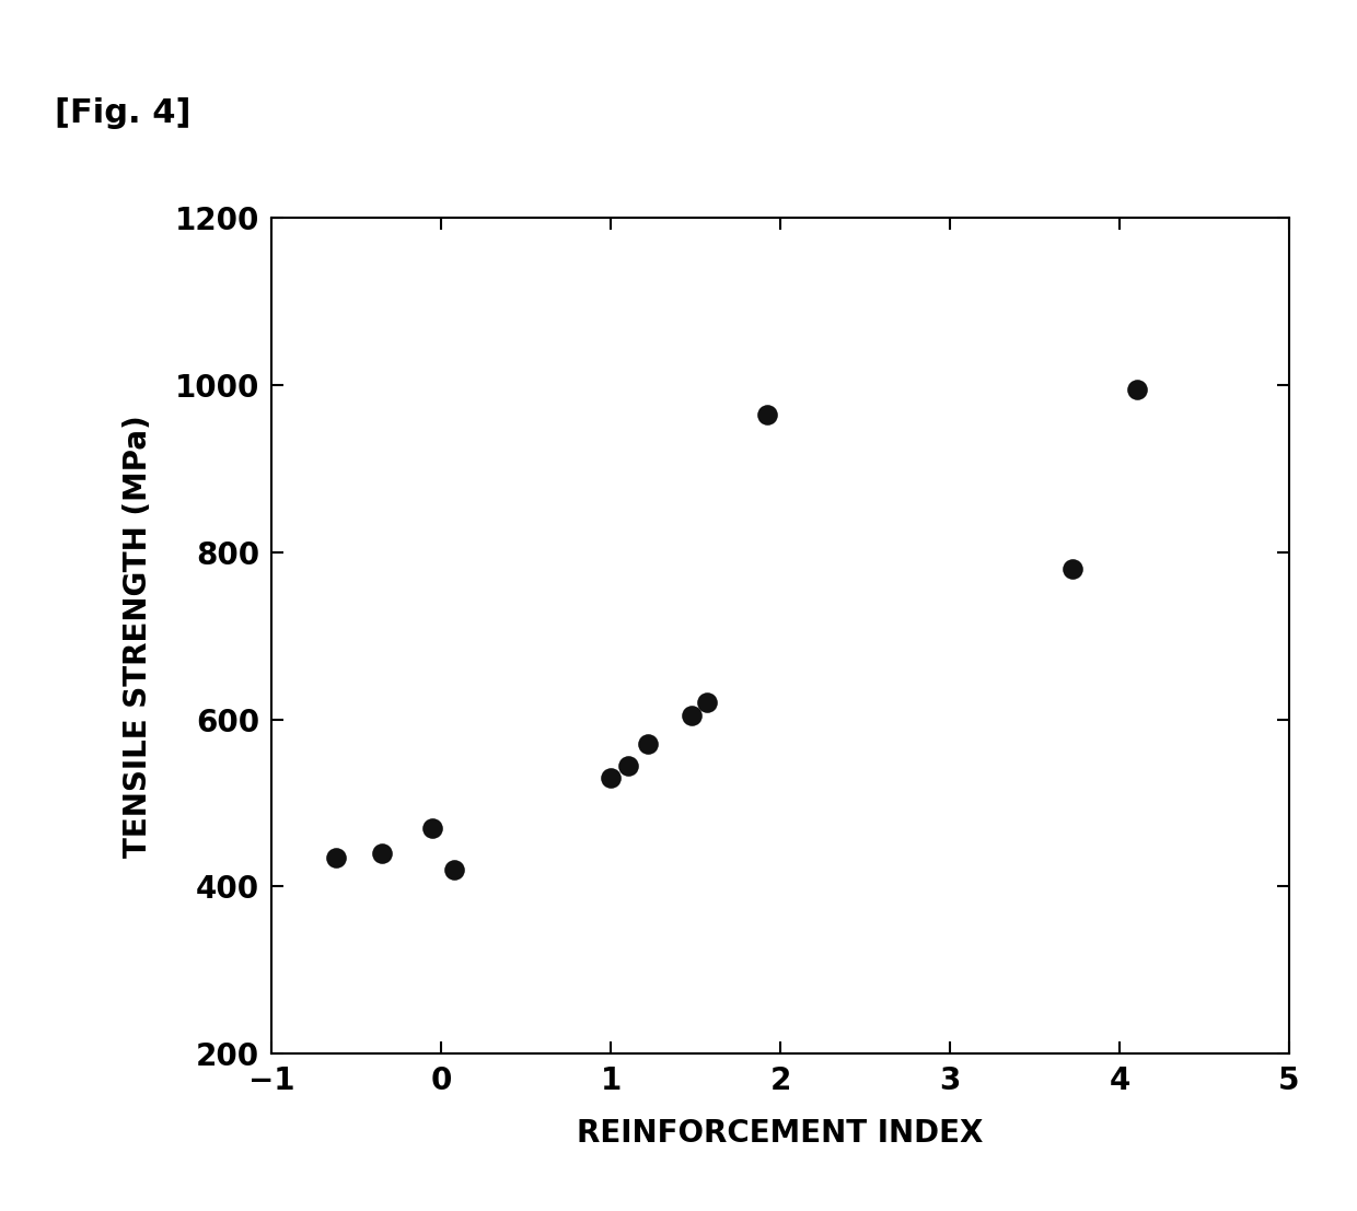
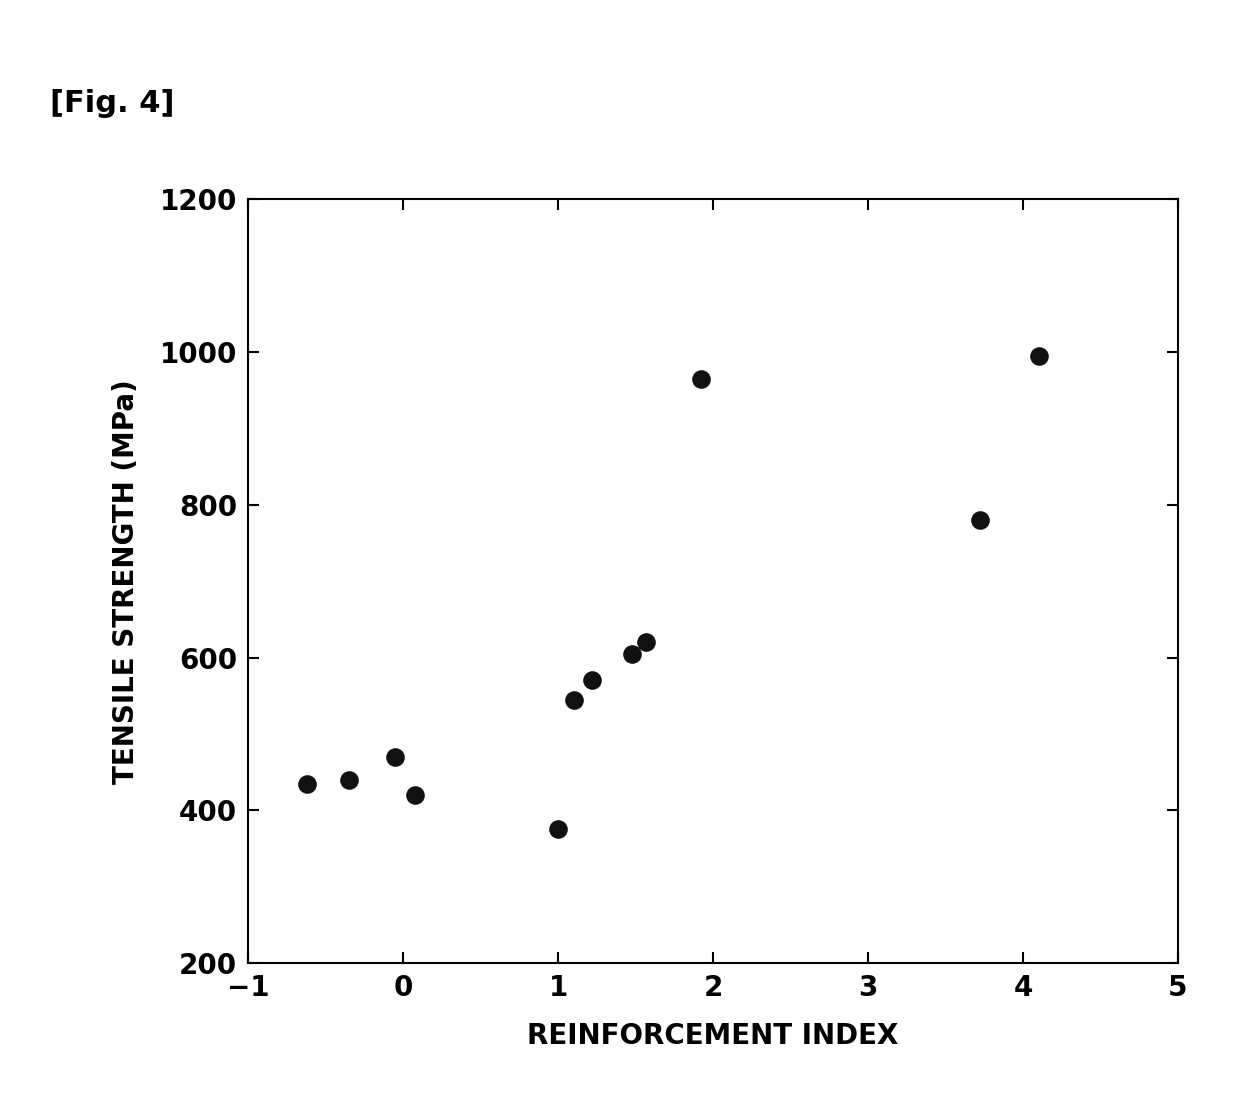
1: 530 -> 376
